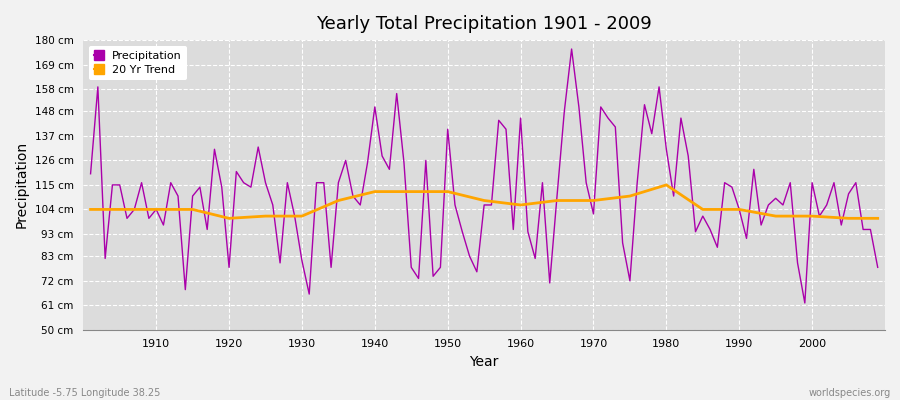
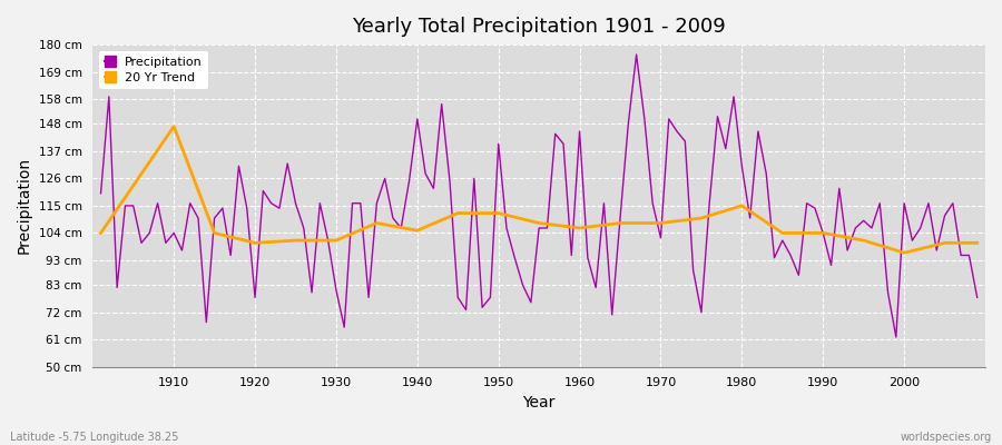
20 Yr Trend/1910: 104 cm -> 147 cm
20 Yr Trend/1940: 112 cm -> 105 cm
20 Yr Trend/2000: 101 cm -> 96 cm
